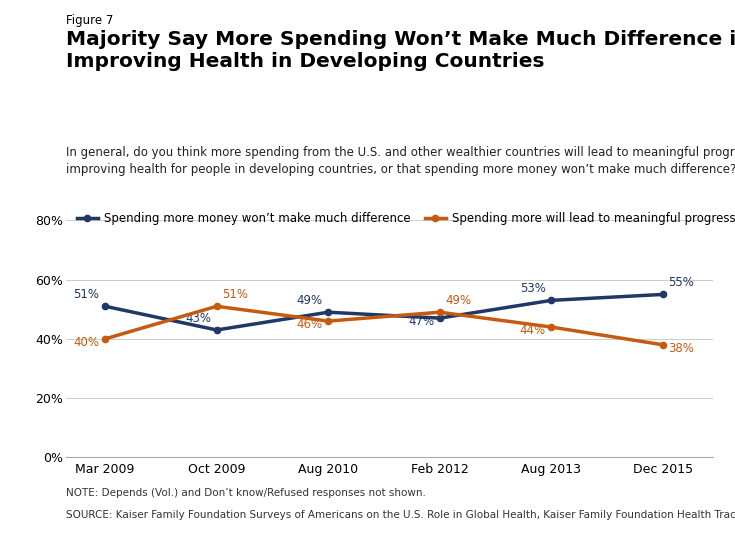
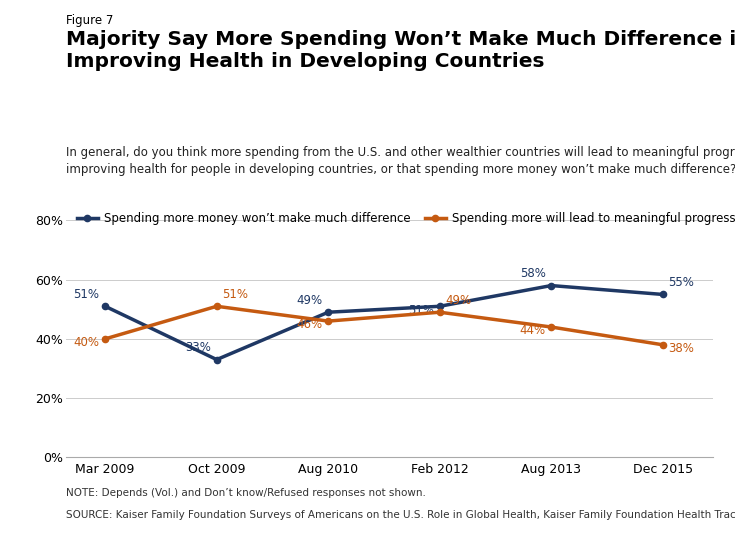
Spending more money won’t make much difference/Oct 2009: 43% -> 33%
Spending more money won’t make much difference/Feb 2012: 47% -> 51%
Spending more money won’t make much difference/Aug 2013: 53% -> 58%
